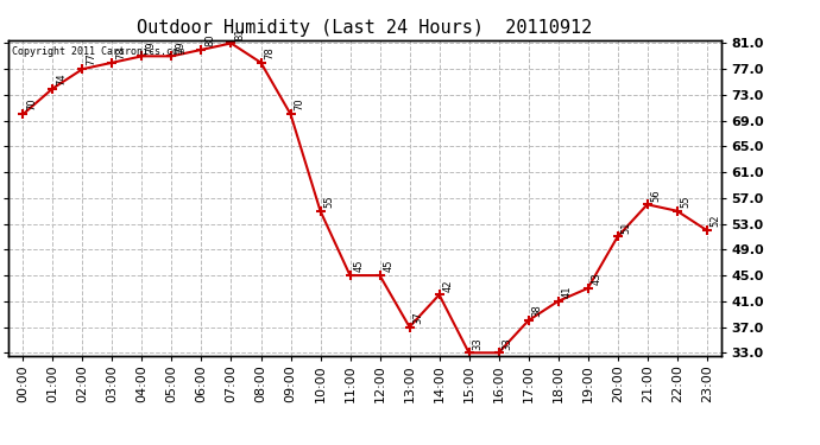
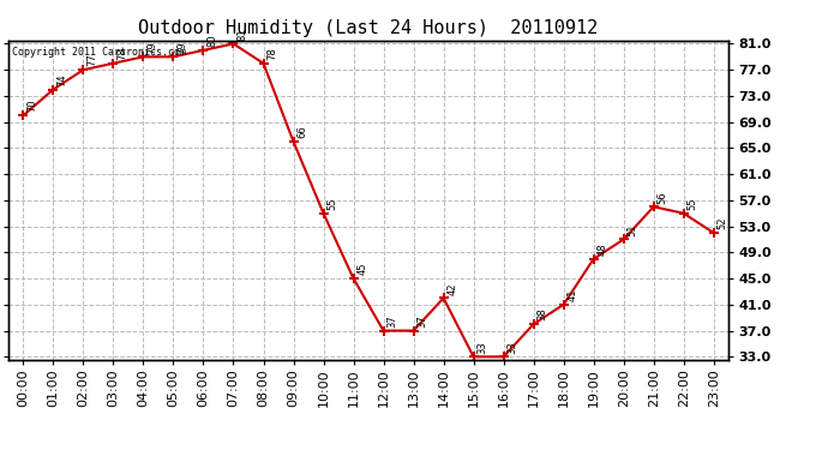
09:00: 70 -> 66
12:00: 45 -> 37
19:00: 43 -> 48
